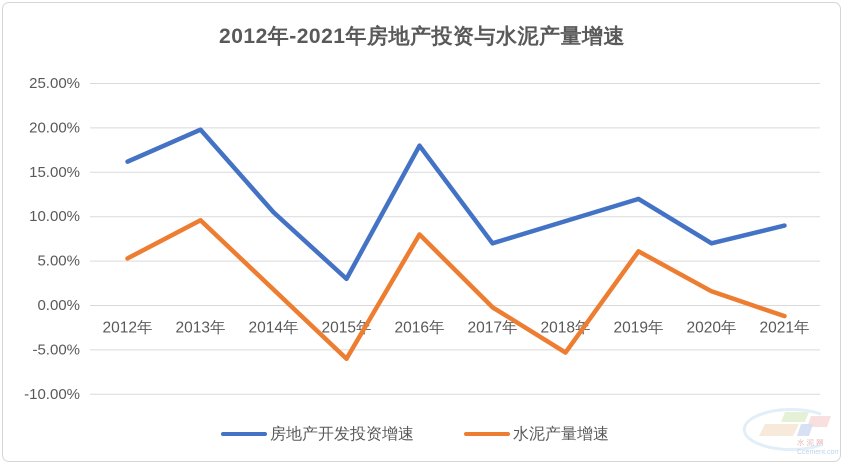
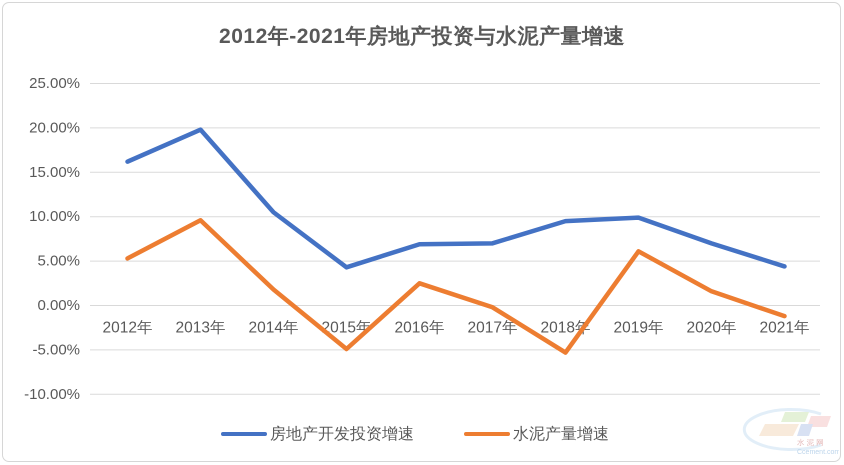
房地产开发投资增速/2015年: 3% -> 4%
水泥产量增速/2015年: -6% -> -5%
房地产开发投资增速/2016年: 18% -> 7%
水泥产量增速/2016年: 8% -> 2%
房地产开发投资增速/2019年: 12% -> 10%
房地产开发投资增速/2021年: 9% -> 4%
